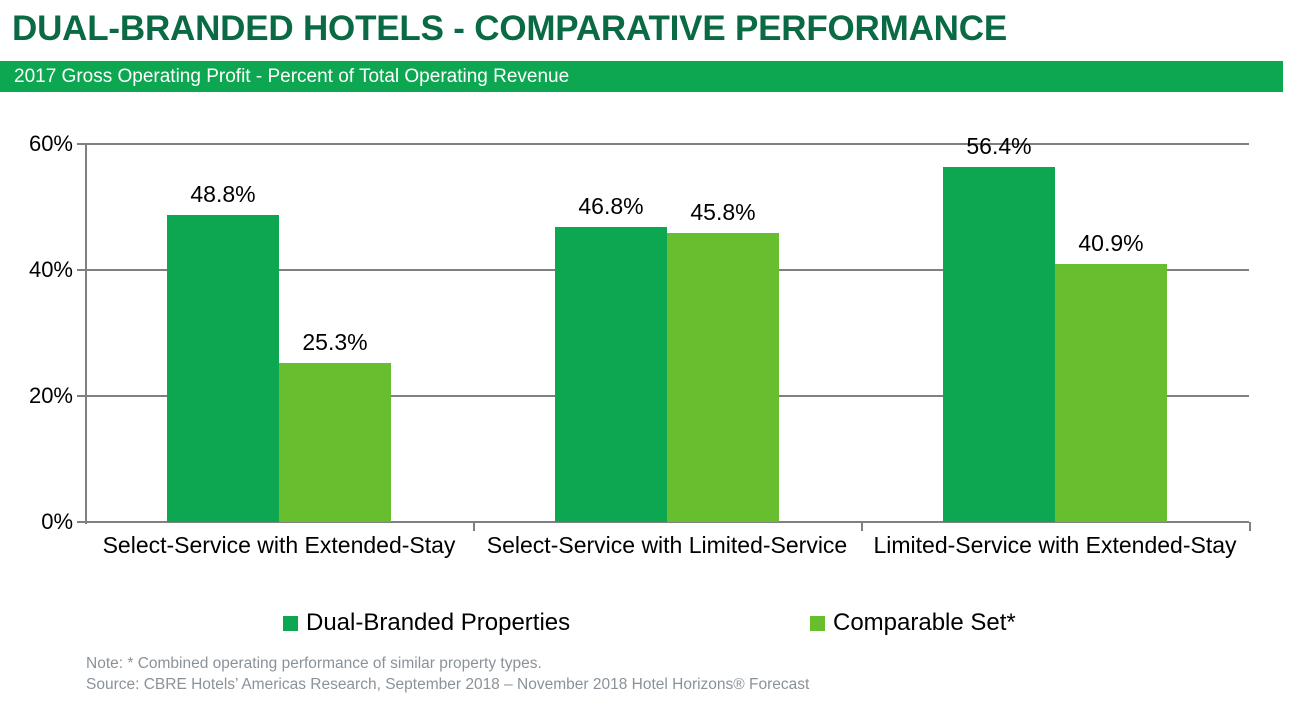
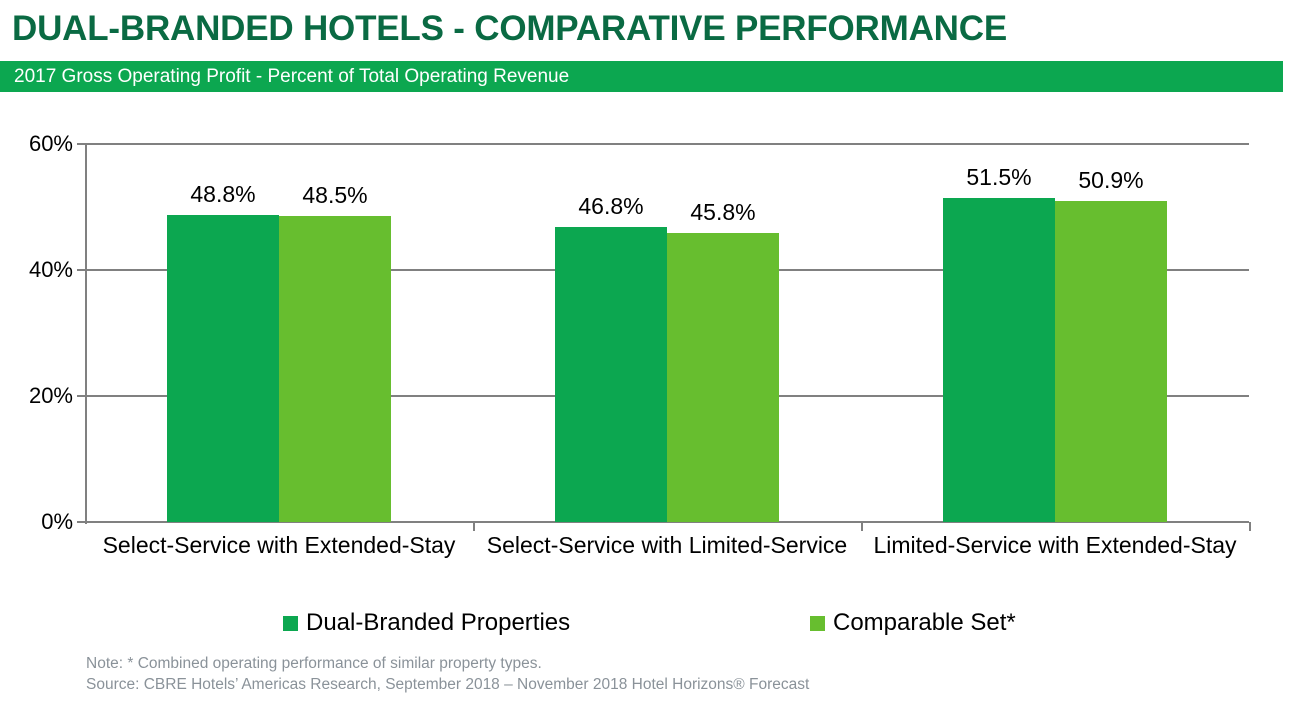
Comparable Set*/Select-Service with Extended-Stay: 25.3% -> 48.5%
Dual-Branded Properties/Limited-Service with Extended-Stay: 56.4% -> 51.5%
Comparable Set*/Limited-Service with Extended-Stay: 40.9% -> 50.9%
